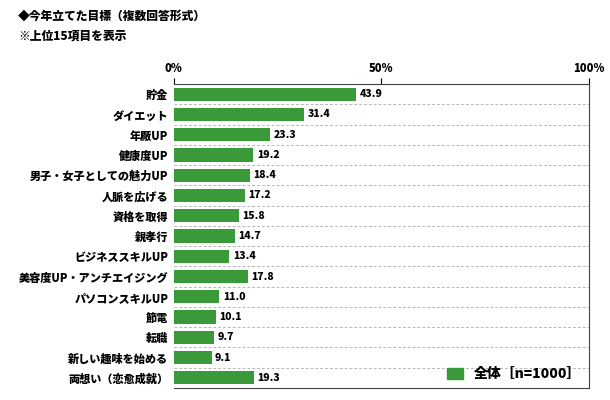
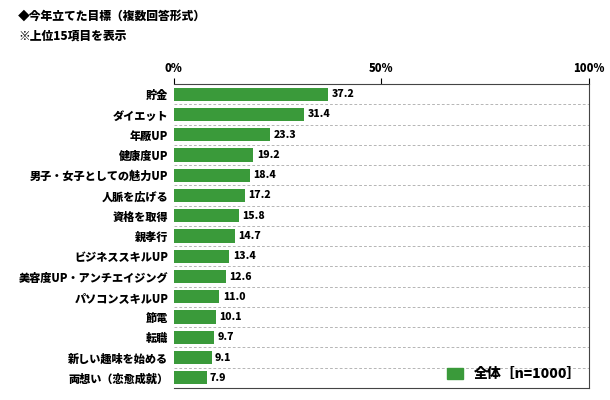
貯金: 43.9 -> 37.2
美容度UP・アンチエイジング: 17.8 -> 12.6
両想い（恋愈成就）: 19.3 -> 7.9
